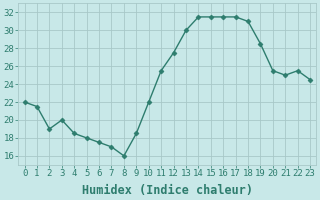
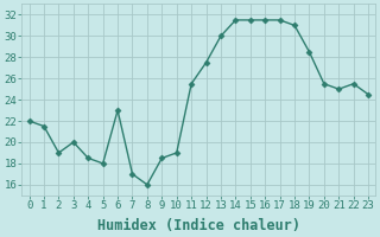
6: 17.5 -> 23.0
10: 22.0 -> 19.0
